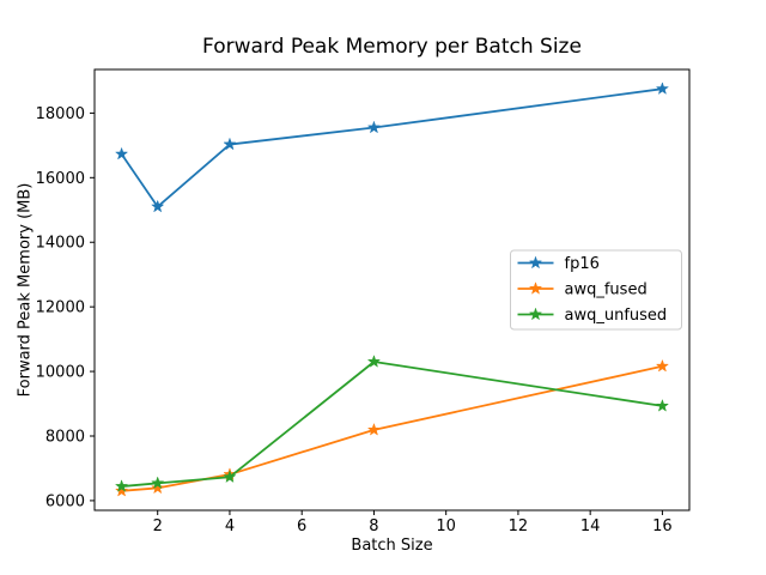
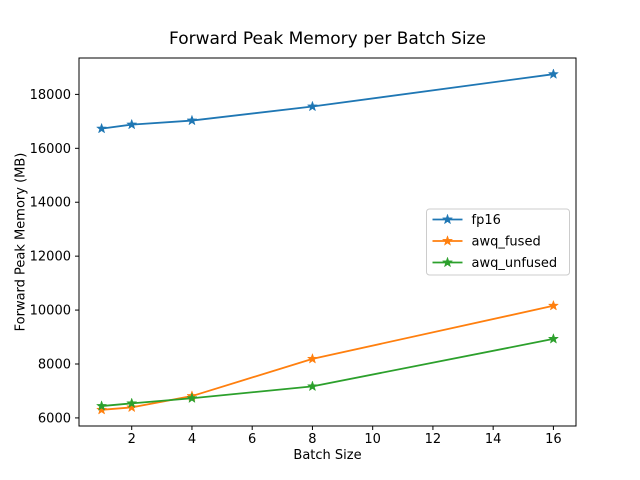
fp16/2: 15100 -> 16900
awq_unfused/8: 10300 -> 7200
